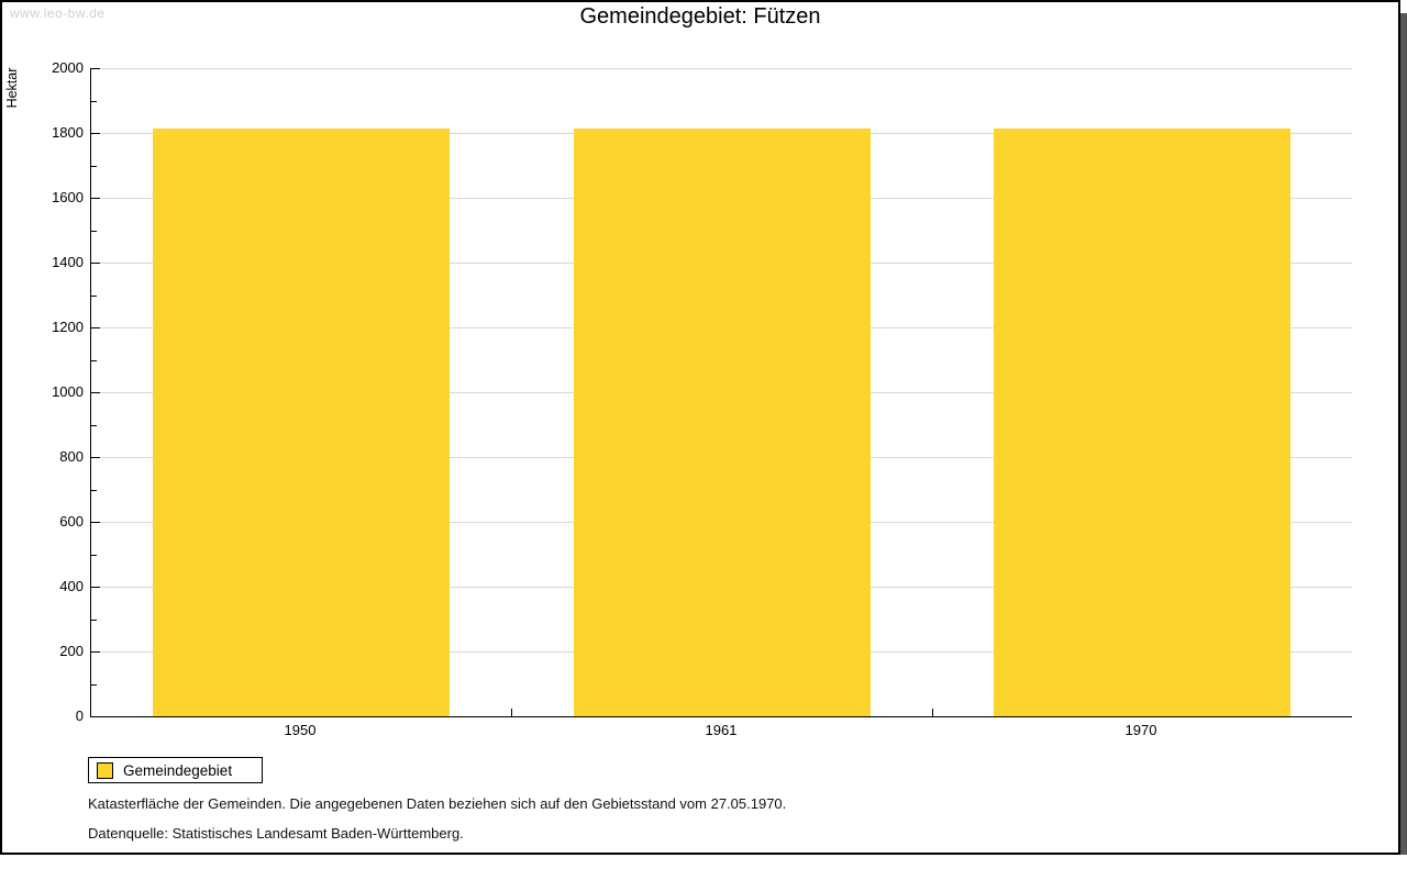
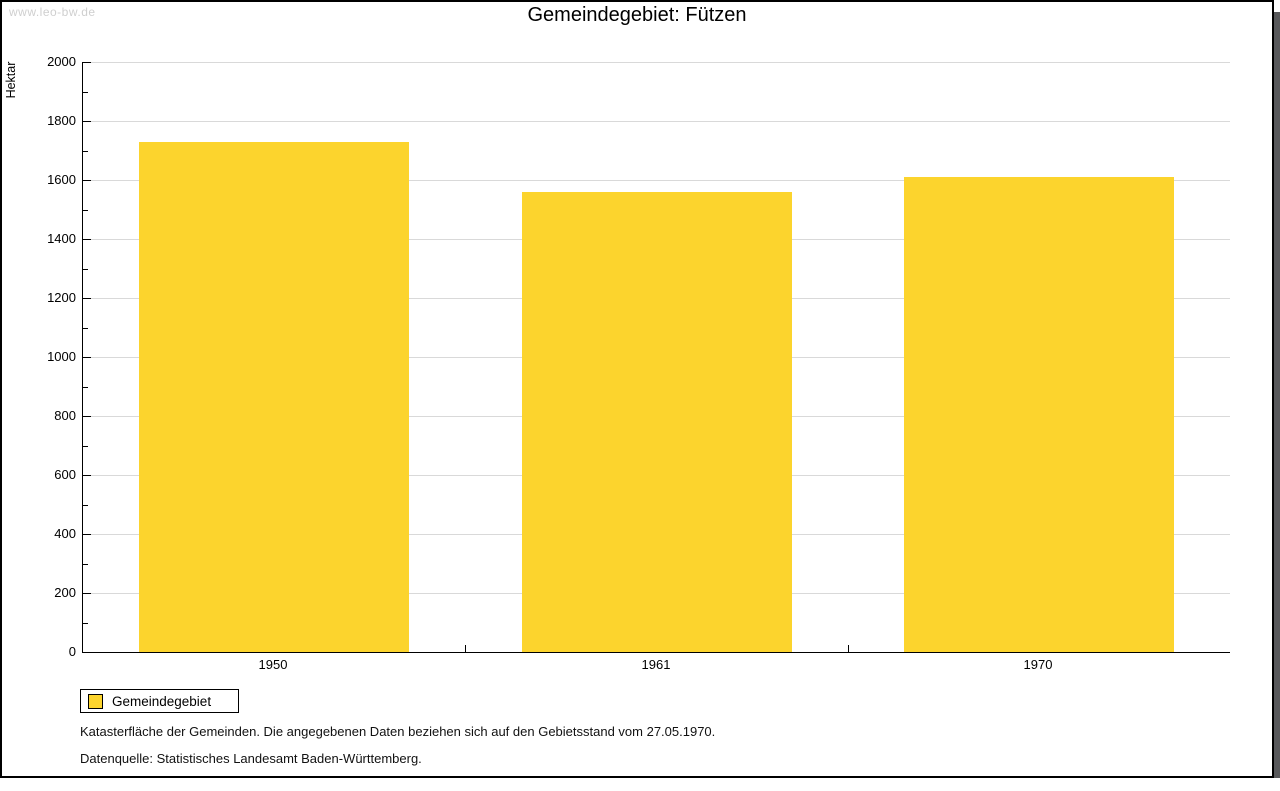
1950: 1810 -> 1730
1961: 1810 -> 1560
1970: 1810 -> 1610
